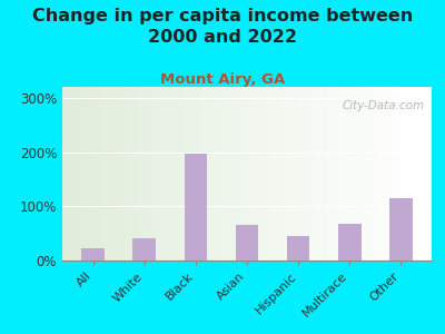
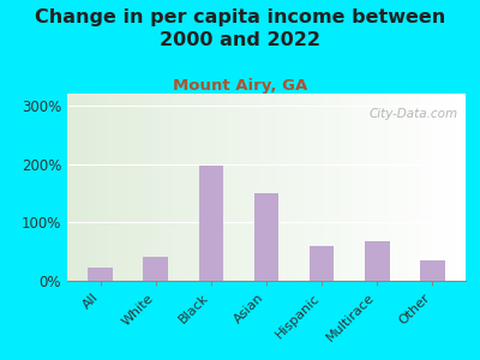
Asian: 65% -> 150%
Hispanic: 45% -> 60%
Other: 115% -> 35%
